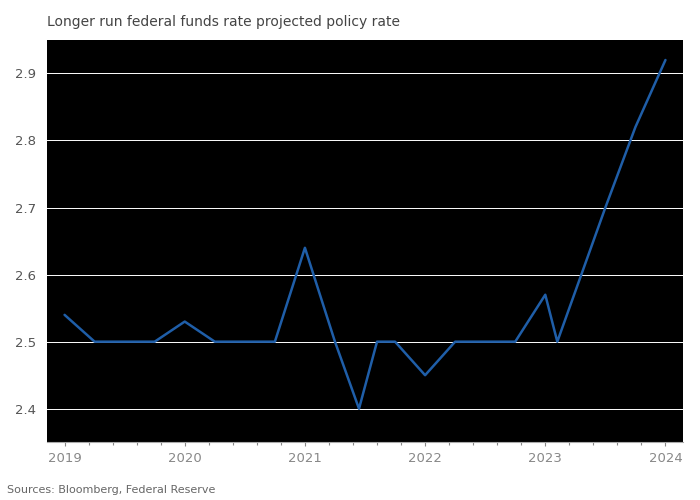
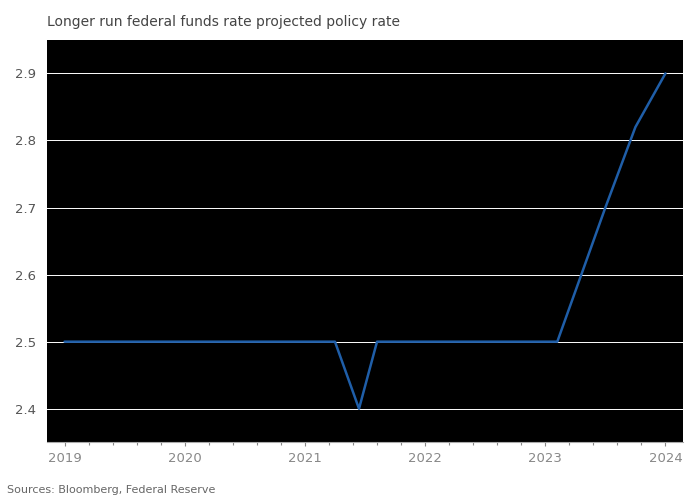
2019: 2.54 -> 2.50
2020: 2.53 -> 2.50
2021: 2.64 -> 2.50
2022: 2.45 -> 2.50
2023: 2.57 -> 2.50
2024: 2.92 -> 2.90
